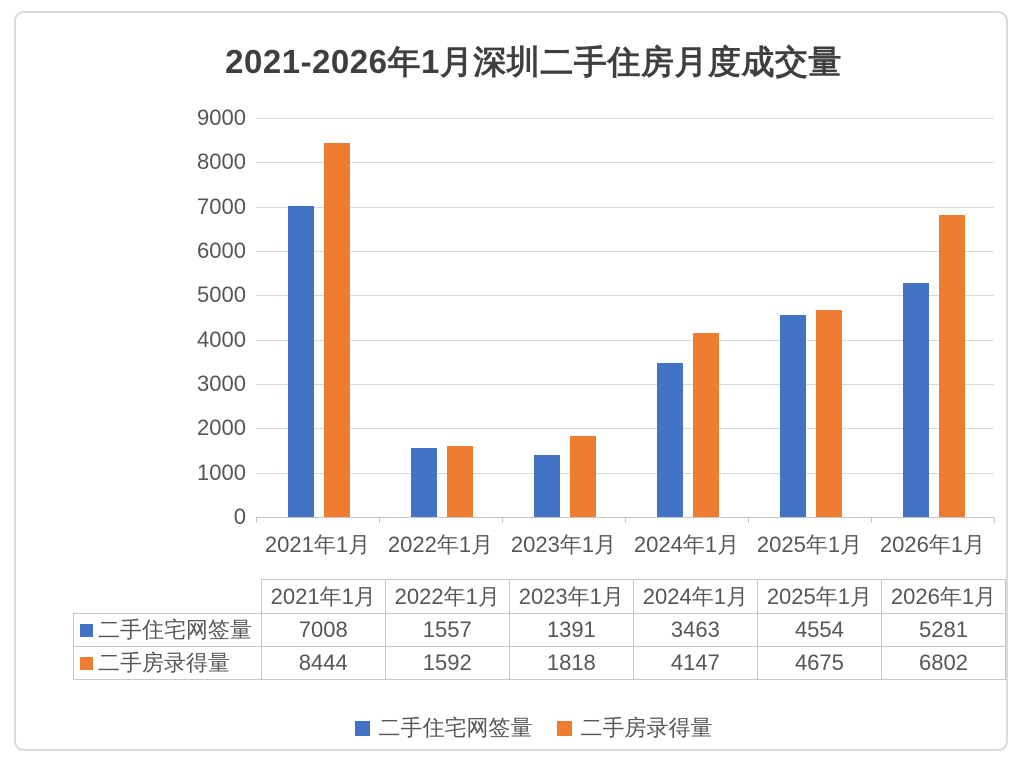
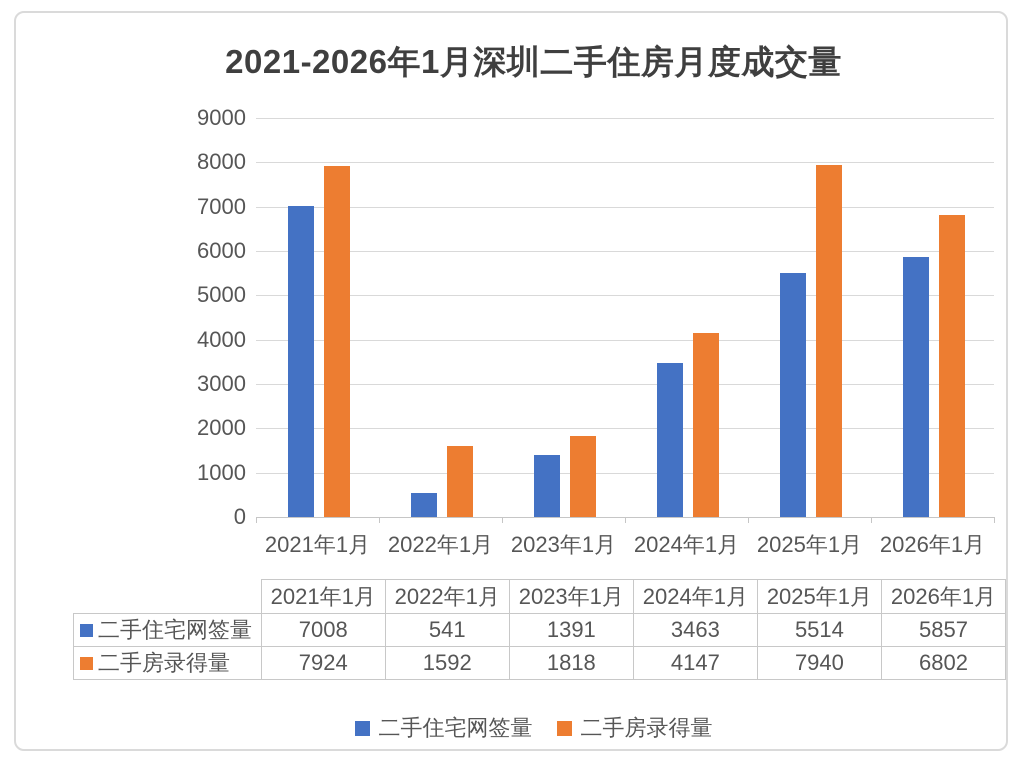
二手房录得量/2021年1月: 8444 -> 7924
二手住宅网签量/2022年1月: 1557 -> 541
二手住宅网签量/2025年1月: 4554 -> 5514
二手房录得量/2025年1月: 4675 -> 7940
二手住宅网签量/2026年1月: 5281 -> 5857
